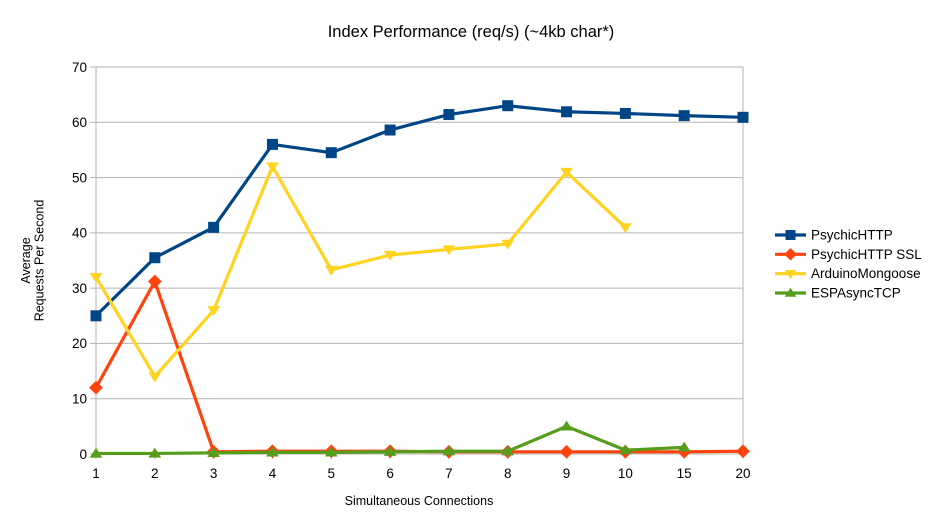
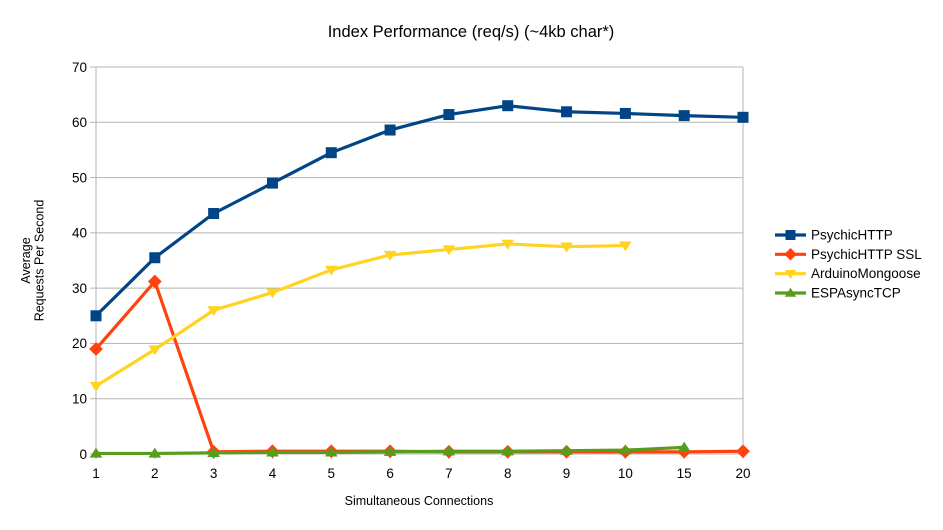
PsychicHTTP SSL/1: 12 -> 19
ArduinoMongoose/1: 32 -> 12
ArduinoMongoose/2: 14 -> 19
PsychicHTTP/3: 41 -> 44
PsychicHTTP/4: 56 -> 49
ArduinoMongoose/4: 52 -> 29
ArduinoMongoose/9: 51 -> 38
ESPAsyncTCP/9: 5 -> 1
ArduinoMongoose/10: 41 -> 38
